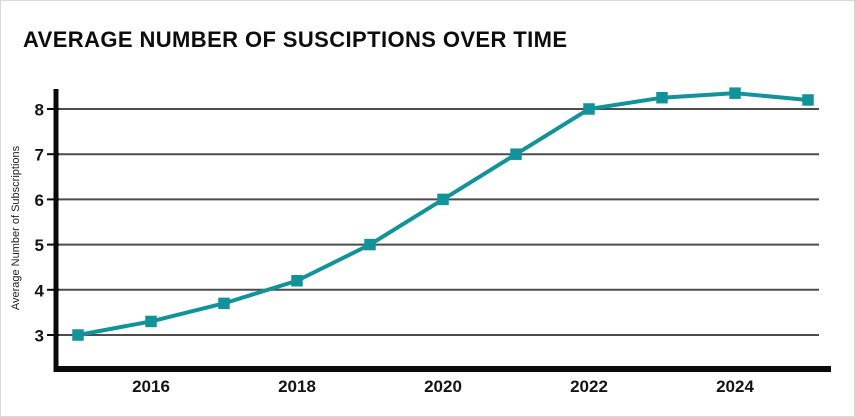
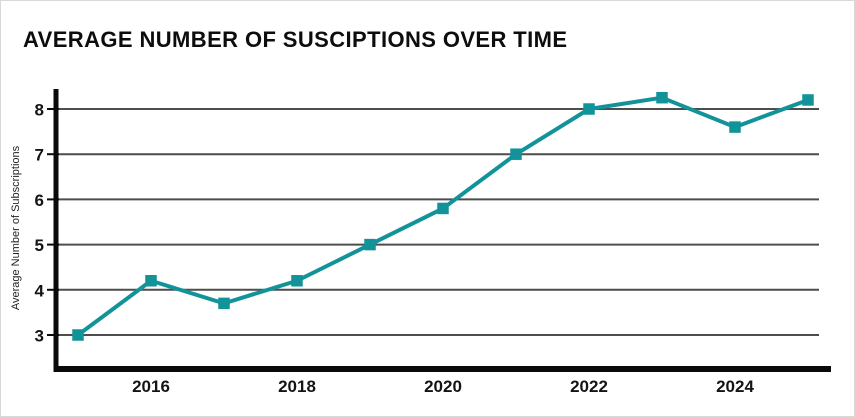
2016: 3.3 -> 4.2
2020: 6.0 -> 5.8
2024: 8.3 -> 7.6
